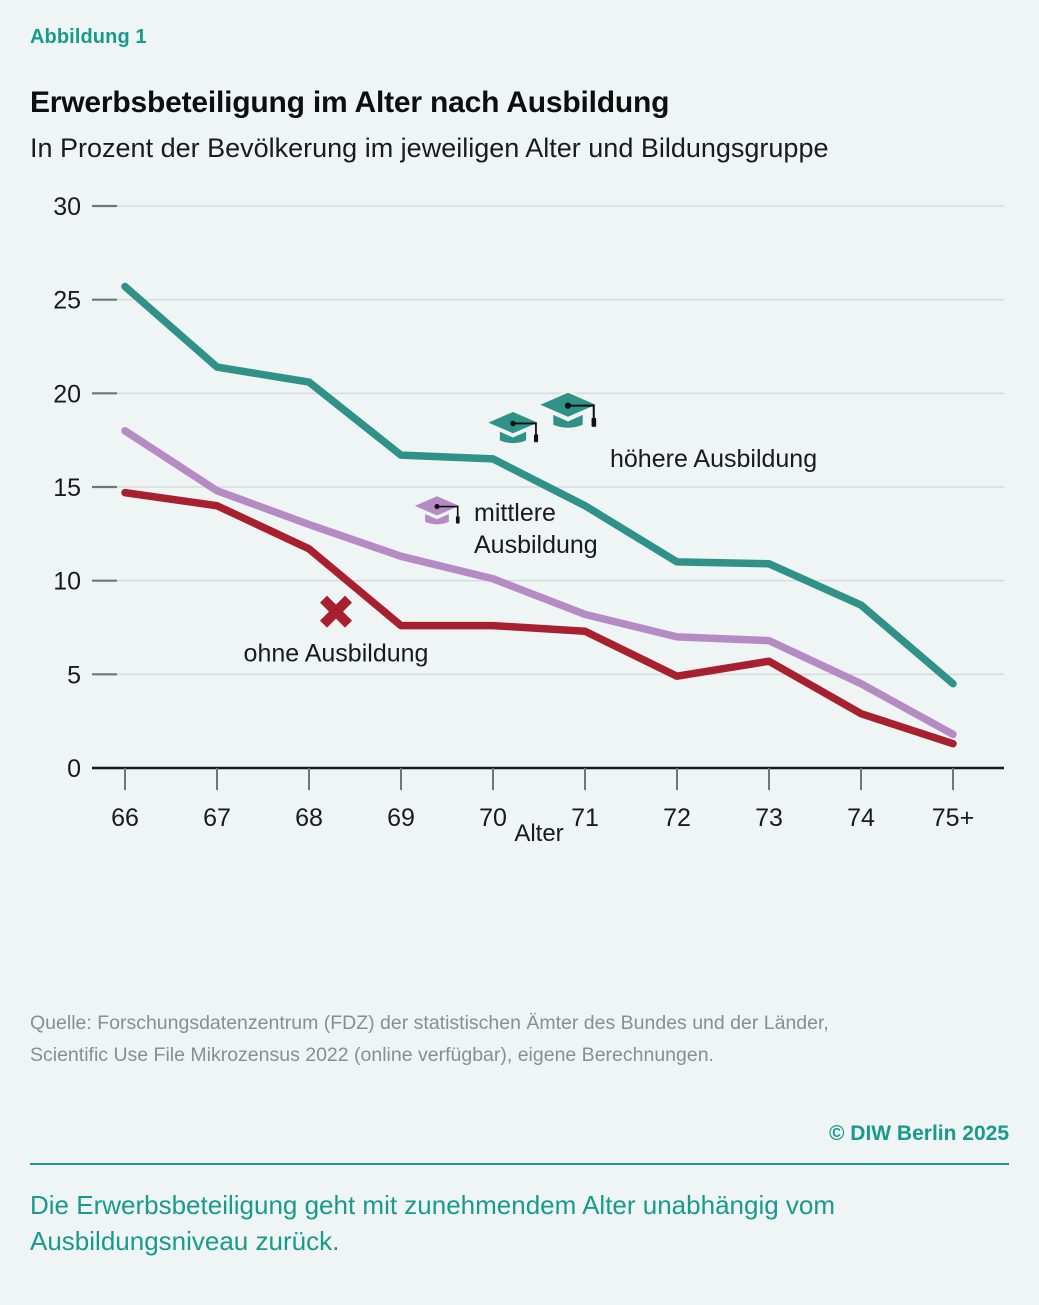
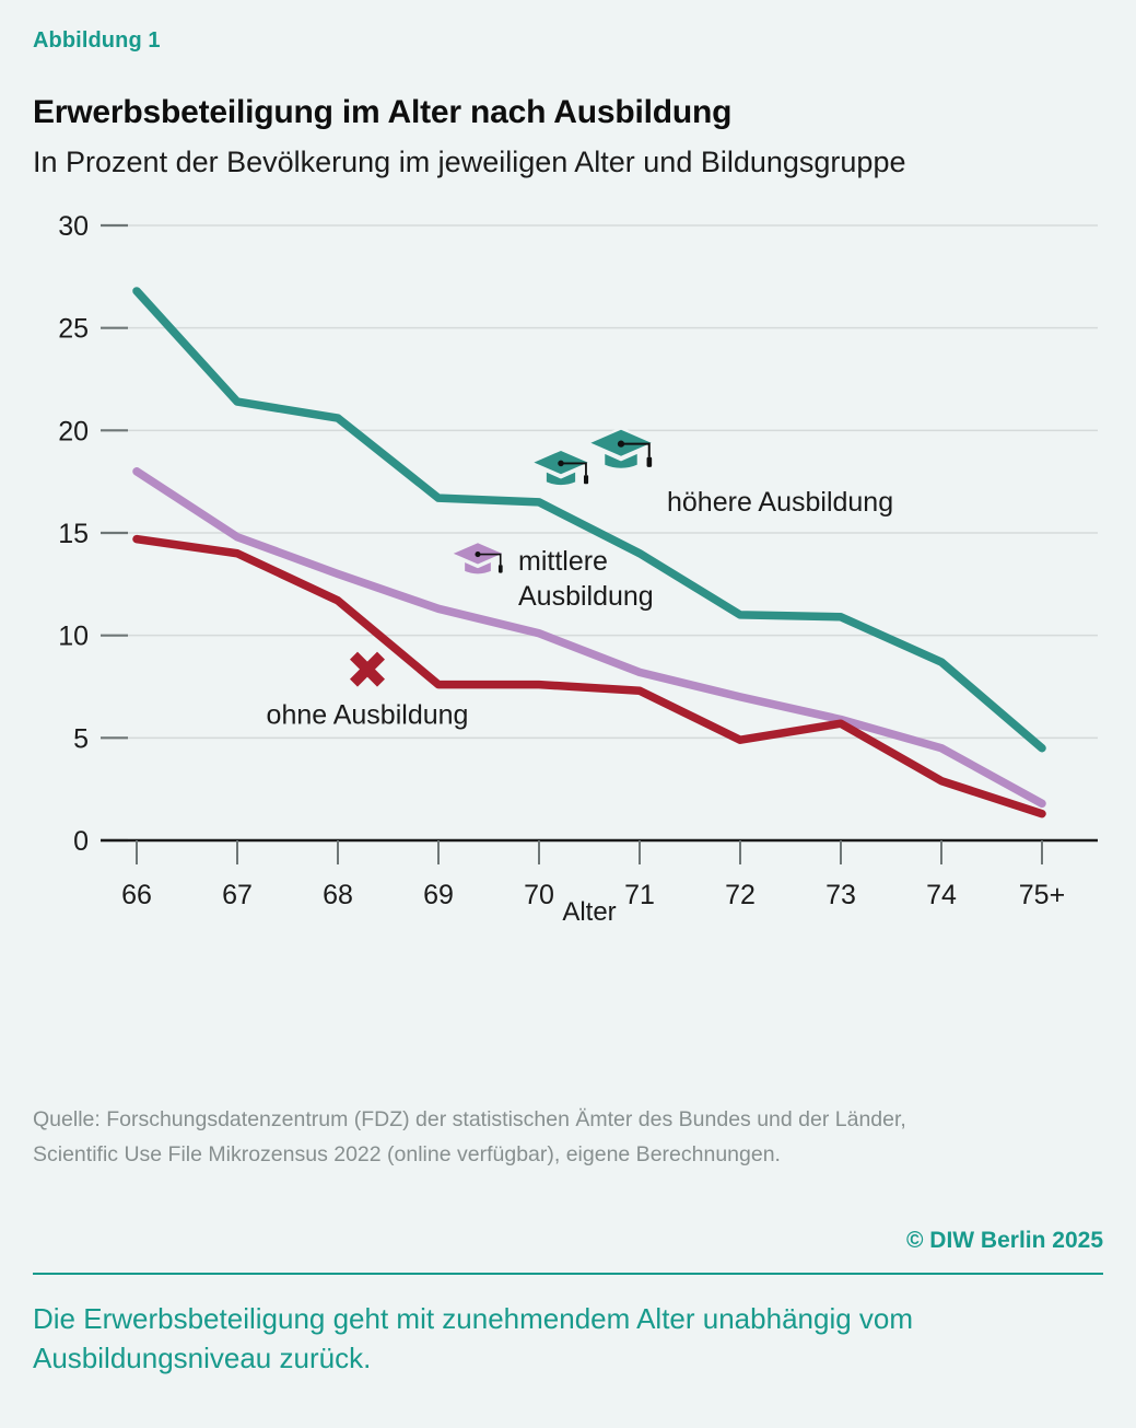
höhere Ausbildung/66: 25.7 -> 26.8
mittlere Ausbildung/73: 6.8 -> 5.9
